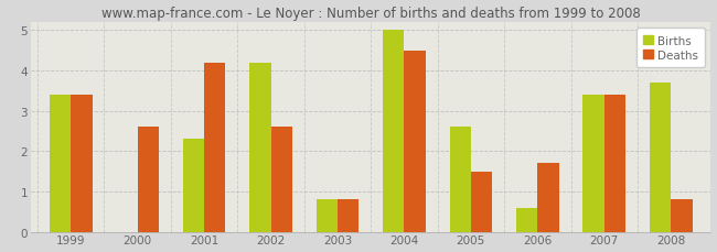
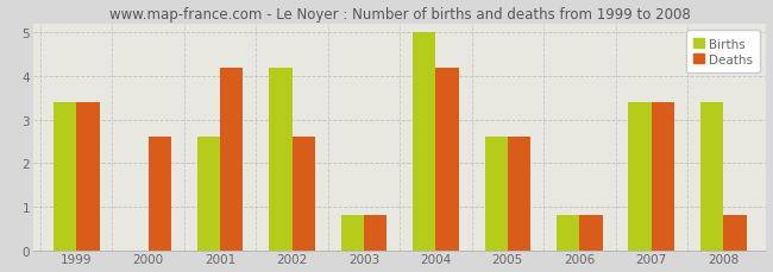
Births/2001: 2.3 -> 2.6
Deaths/2004: 4.5 -> 4.2
Deaths/2005: 1.5 -> 2.6
Births/2006: 0.6 -> 0.8
Deaths/2006: 1.7 -> 0.8
Births/2008: 3.7 -> 3.4
